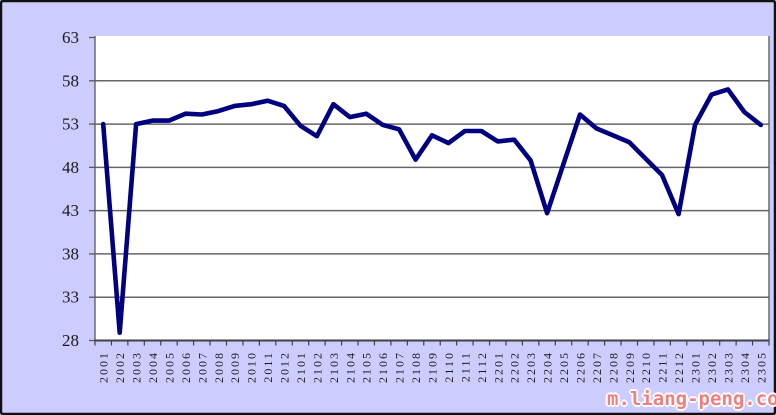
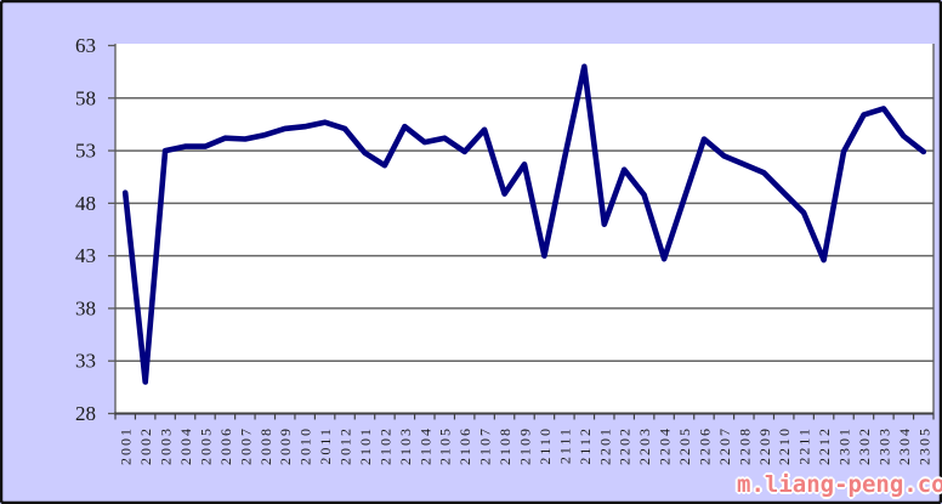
2001: 53 -> 49
2002: 29 -> 31
2107: 52 -> 55
2110: 51 -> 43
2112: 52 -> 61
2201: 51 -> 46
